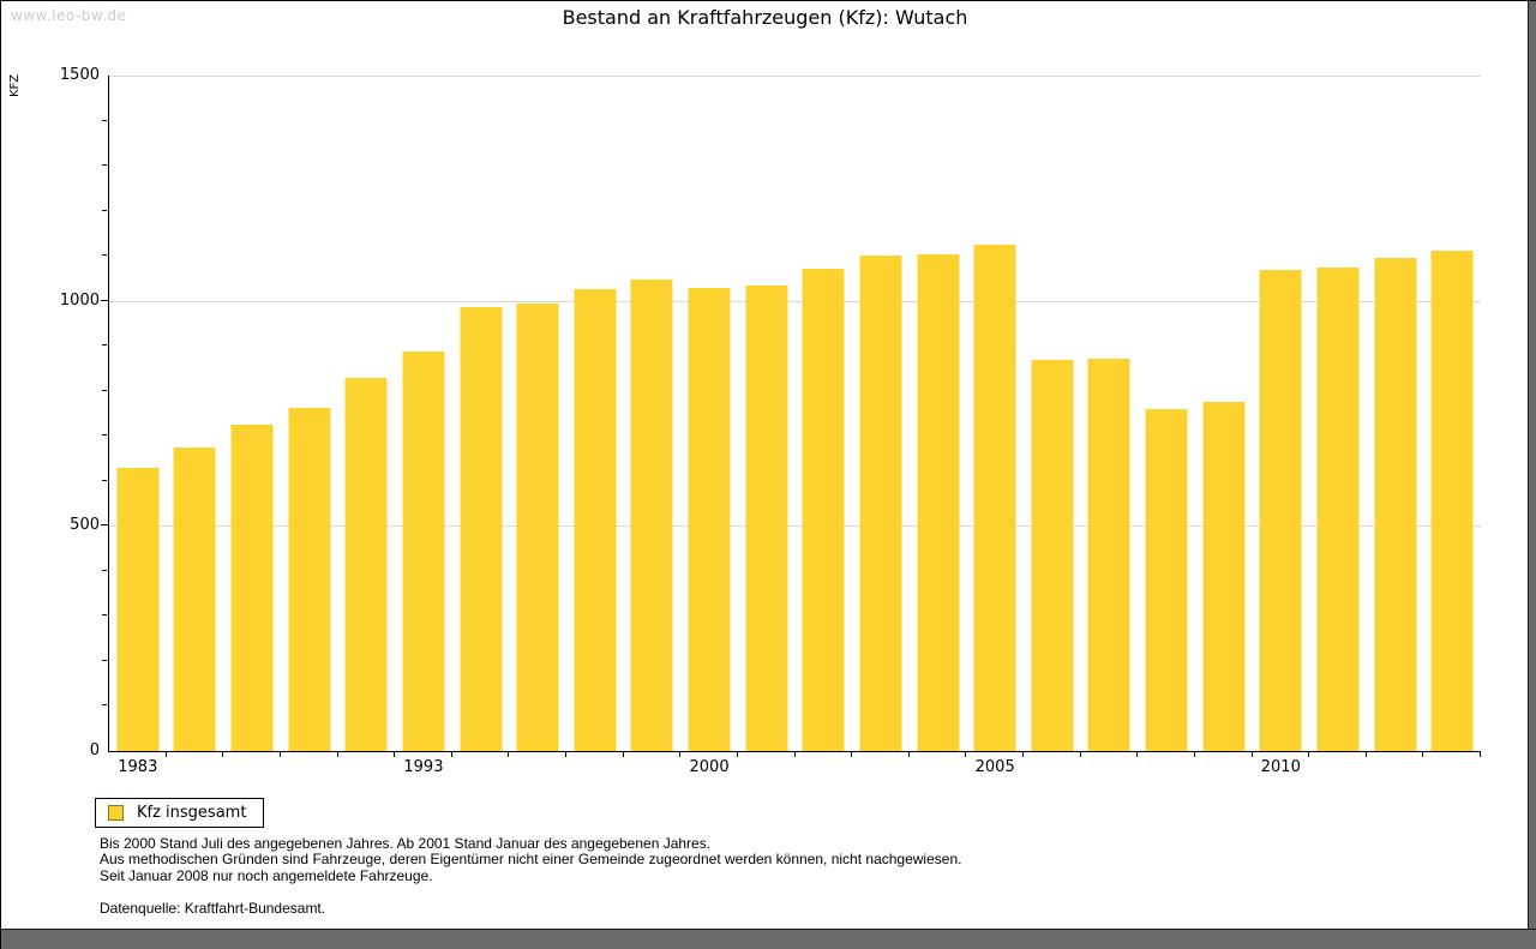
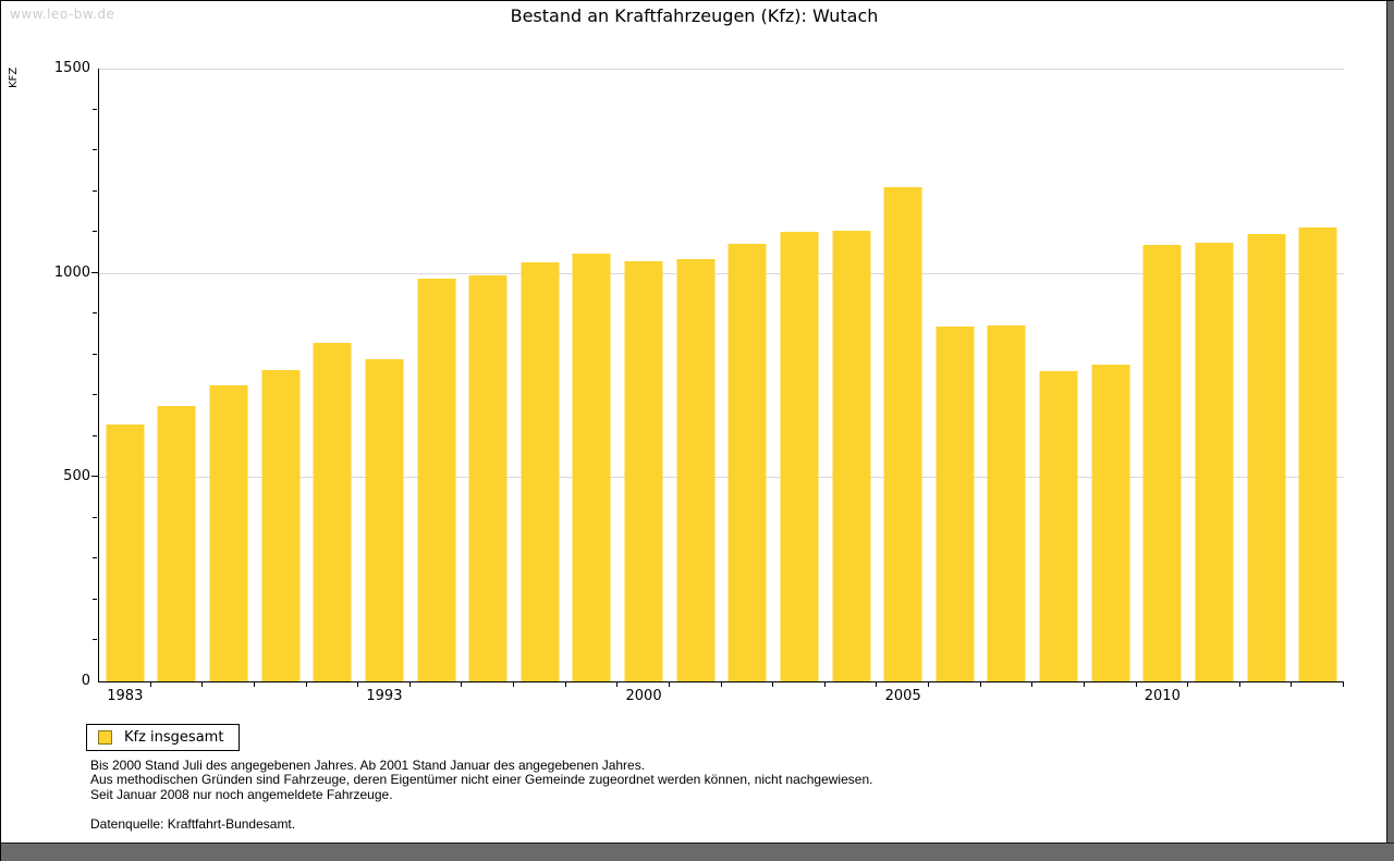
1993: 890 -> 790
2005: 1120 -> 1210
